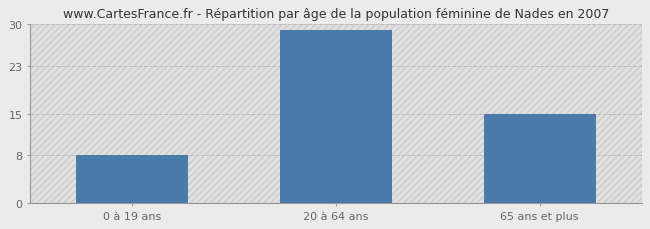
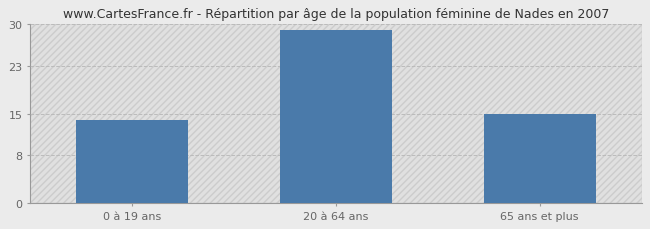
0 à 19 ans: 8 -> 14
